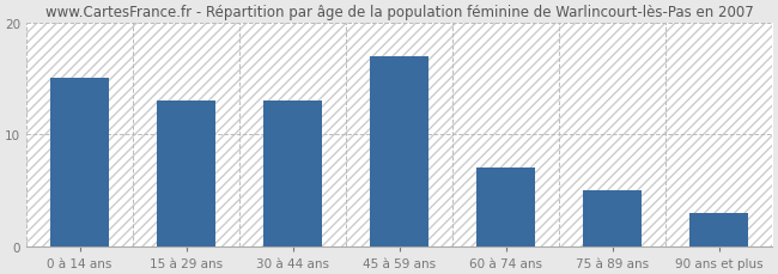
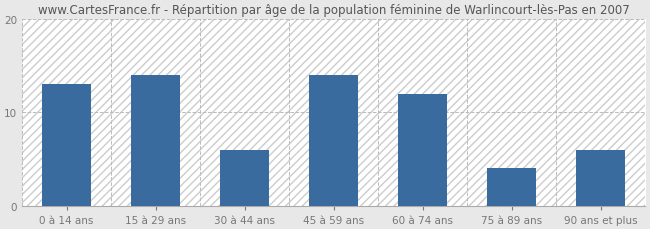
0 à 14 ans: 15 -> 13
15 à 29 ans: 13 -> 14
30 à 44 ans: 13 -> 6
45 à 59 ans: 17 -> 14
60 à 74 ans: 7 -> 12
75 à 89 ans: 5 -> 4
90 ans et plus: 3 -> 6
